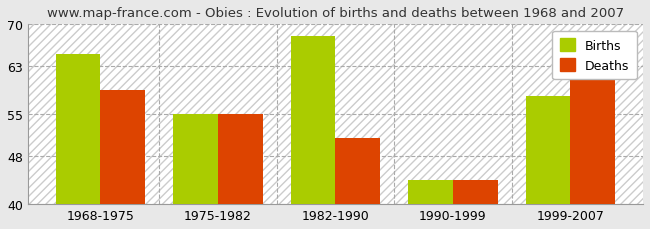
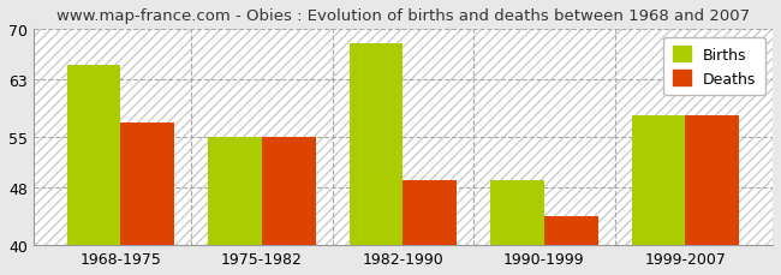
Deaths/1968-1975: 59 -> 57
Deaths/1982-1990: 51 -> 49
Births/1990-1999: 44 -> 49
Deaths/1999-2007: 61 -> 58
